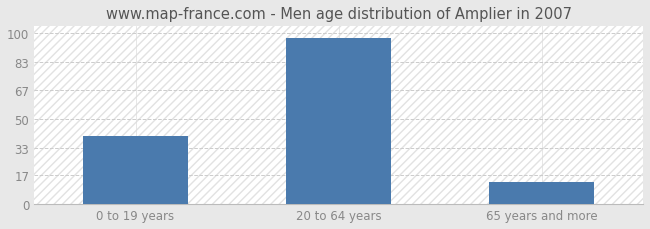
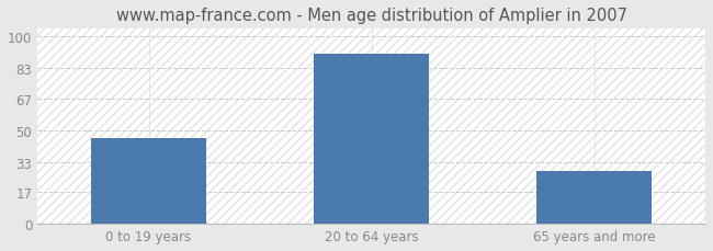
0 to 19 years: 40 -> 46
20 to 64 years: 97 -> 91
65 years and more: 13 -> 28
